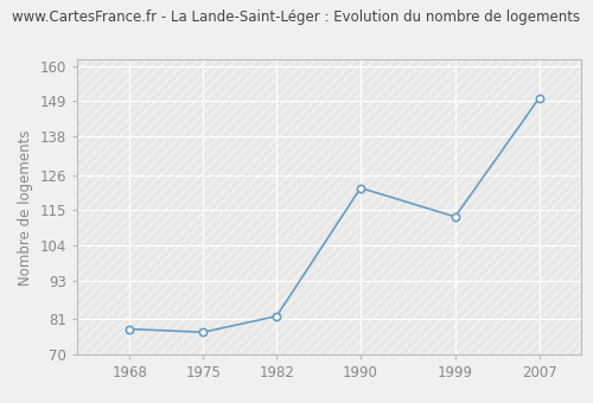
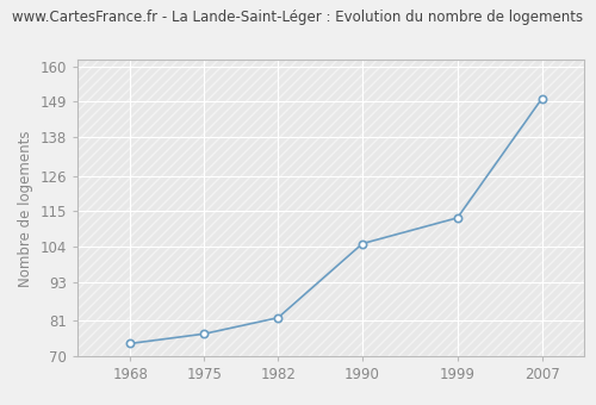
1968: 78 -> 74
1990: 122 -> 105
